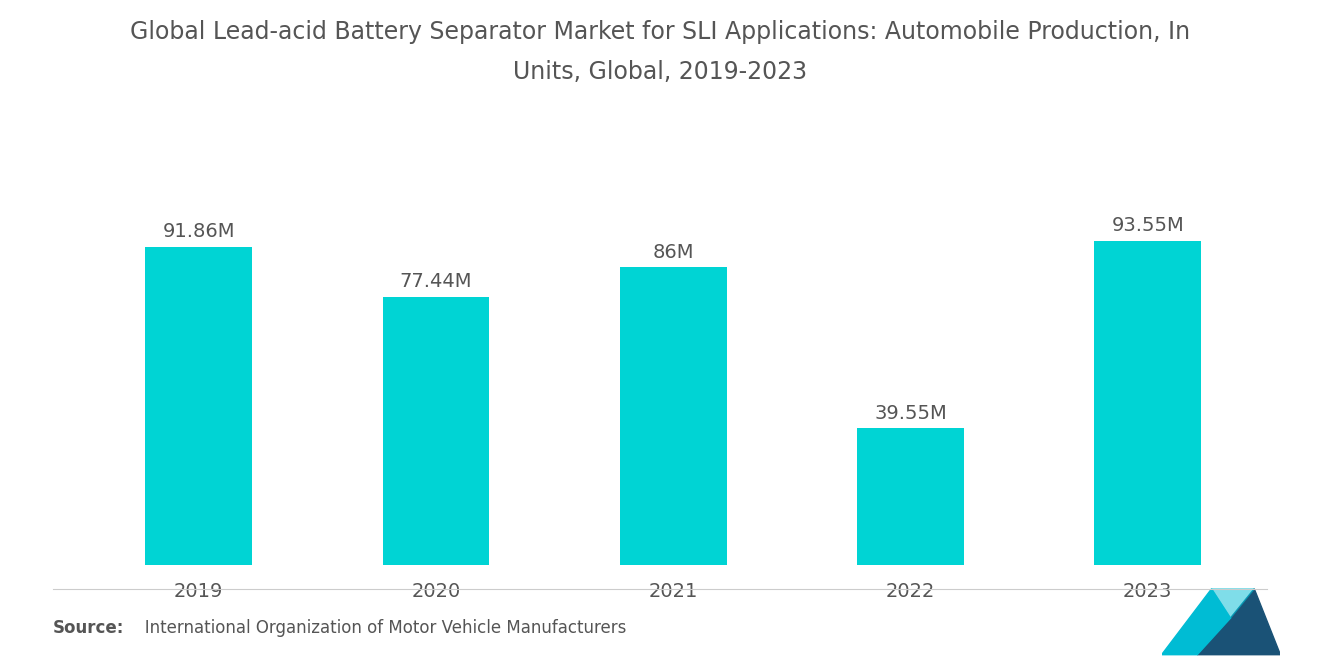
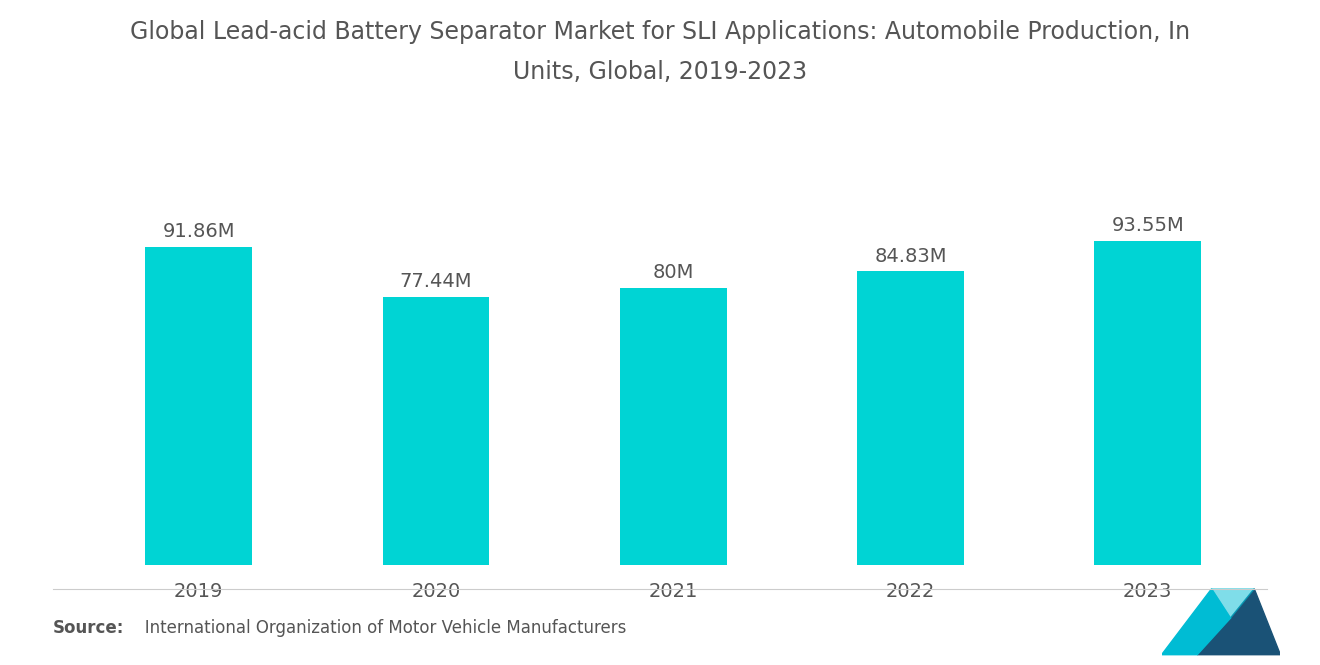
2021: 86M -> 80M
2022: 39.55M -> 84.83M
